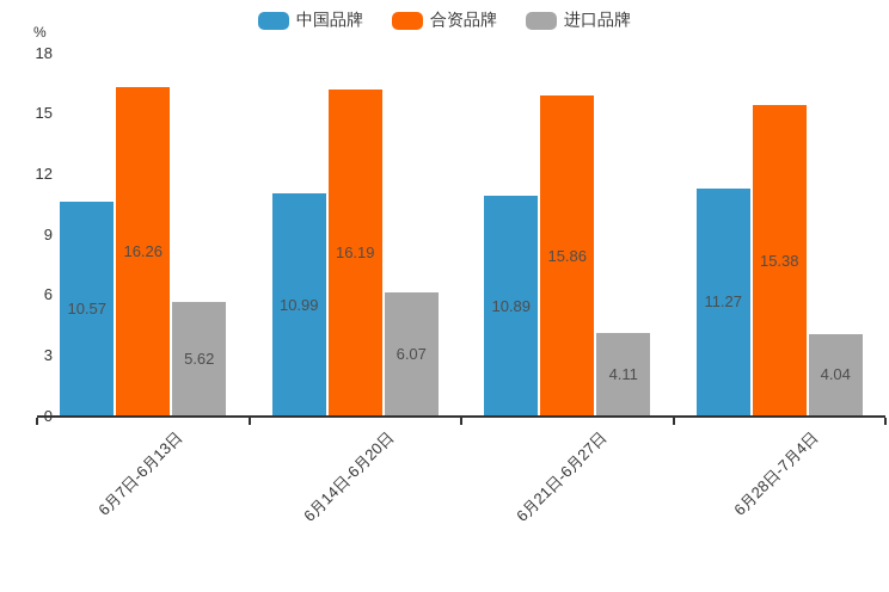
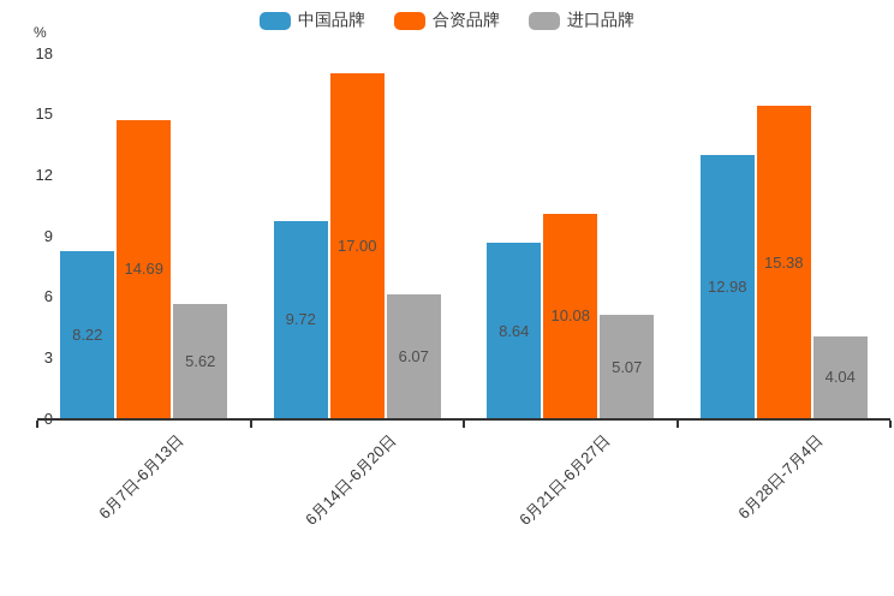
中国品牌/6月7日-6月13日: 10.57 -> 8.22
合资品牌/6月7日-6月13日: 16.26 -> 14.69
中国品牌/6月14日-6月20日: 10.99 -> 9.72
合资品牌/6月14日-6月20日: 16.19 -> 17.00
中国品牌/6月21日-6月27日: 10.89 -> 8.64
合资品牌/6月21日-6月27日: 15.86 -> 10.08
进口品牌/6月21日-6月27日: 4.11 -> 5.07
中国品牌/6月28日-7月4日: 11.27 -> 12.98
